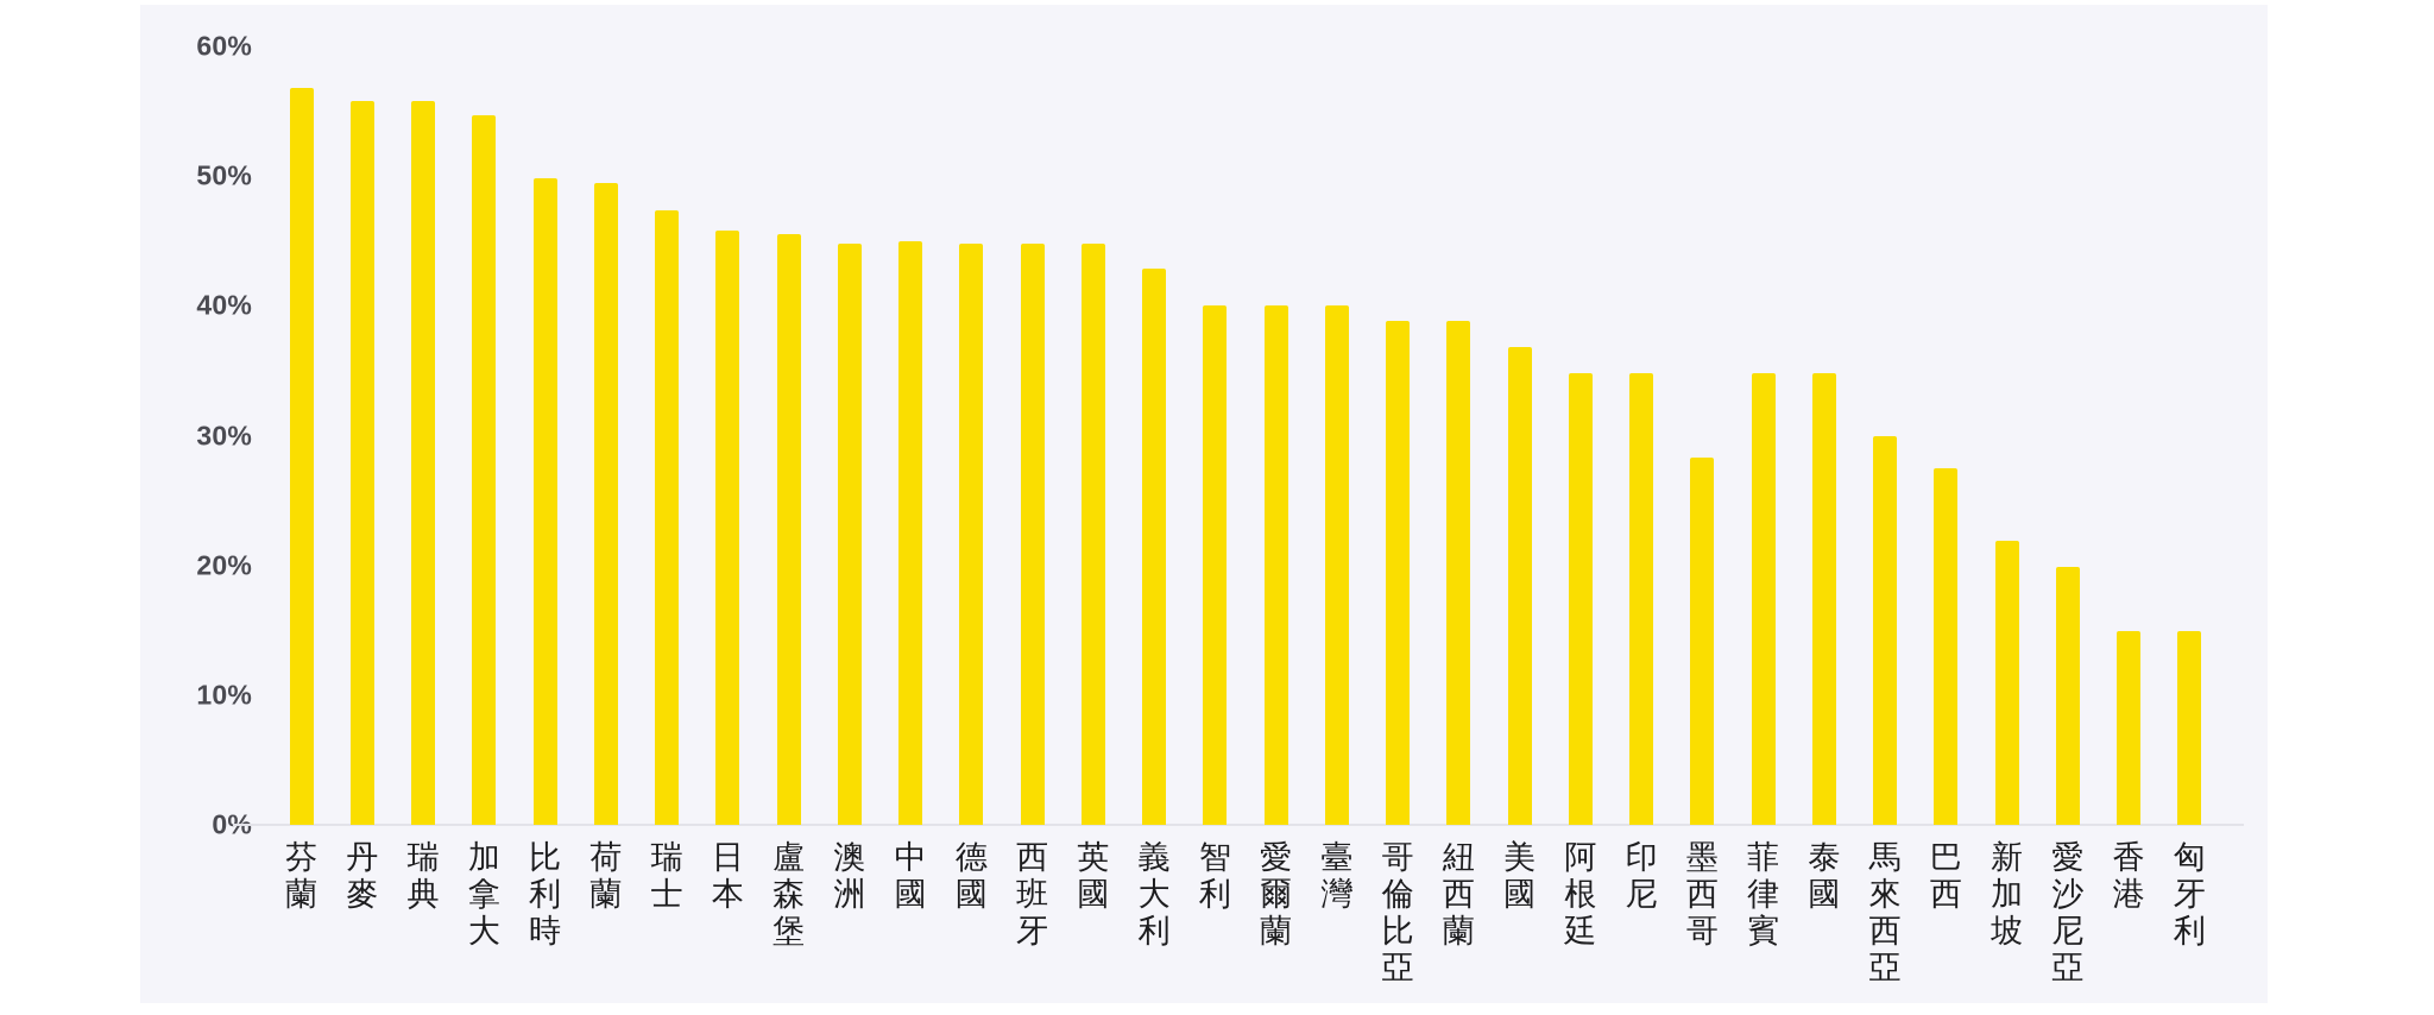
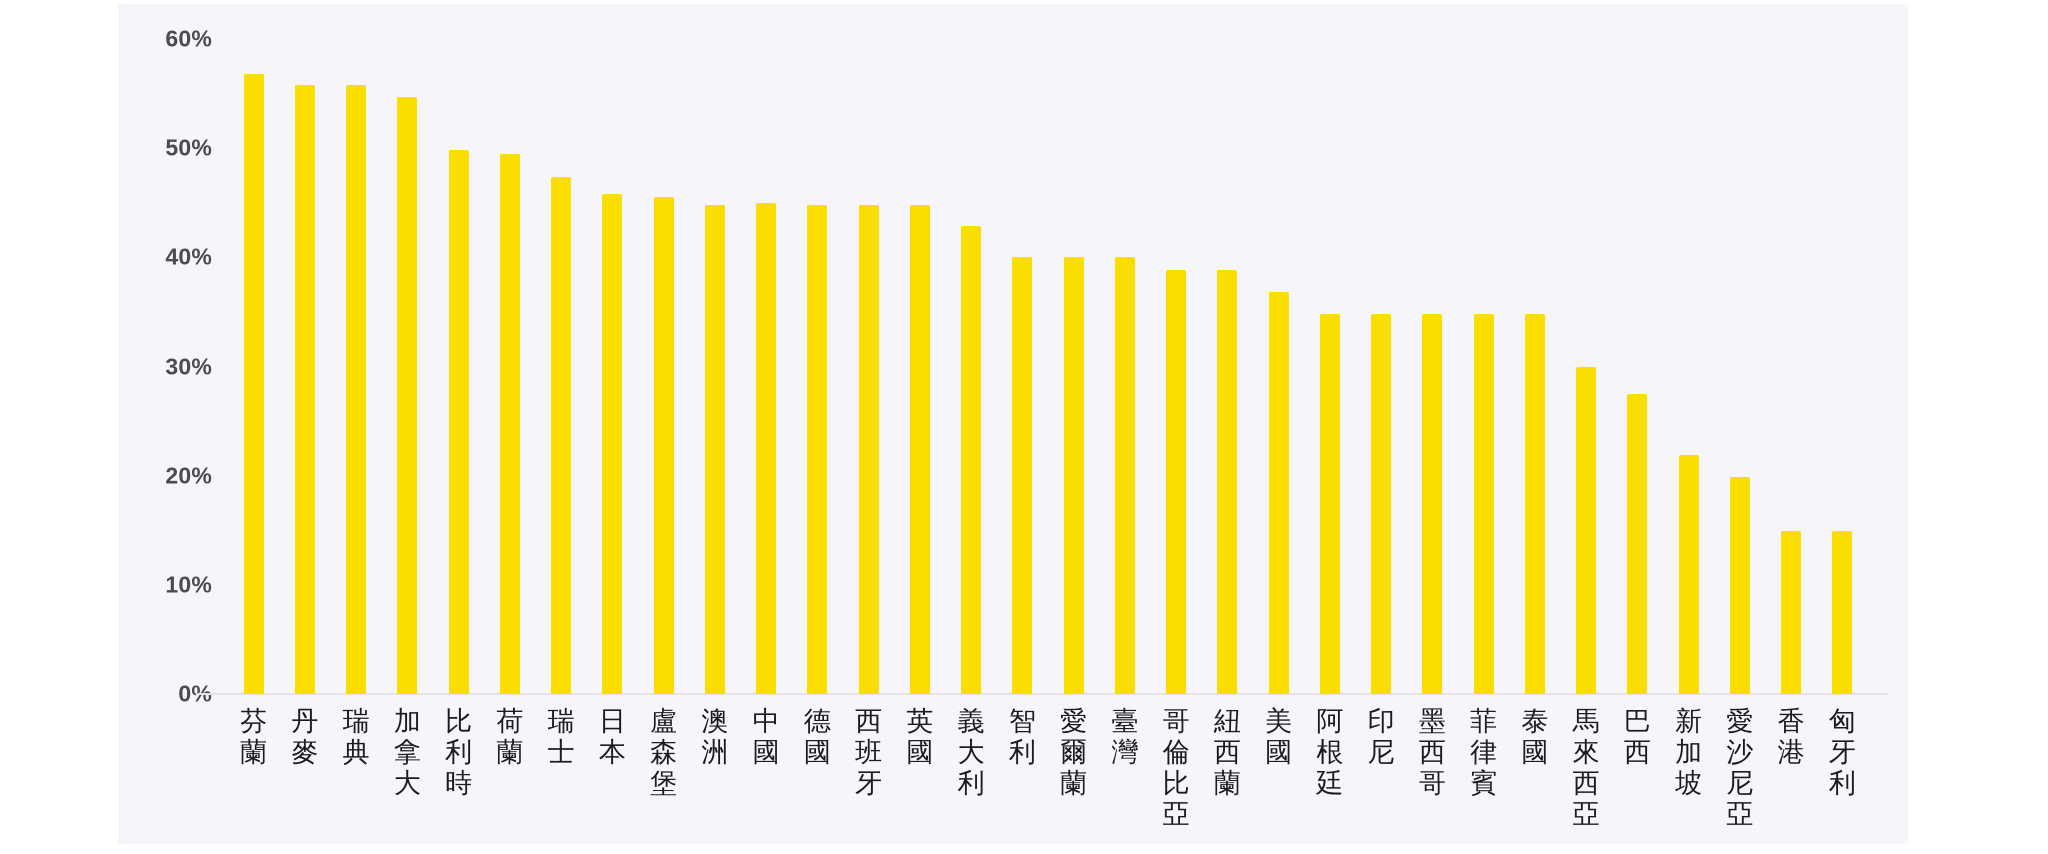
墨西哥: 28.3% -> 34.8%
